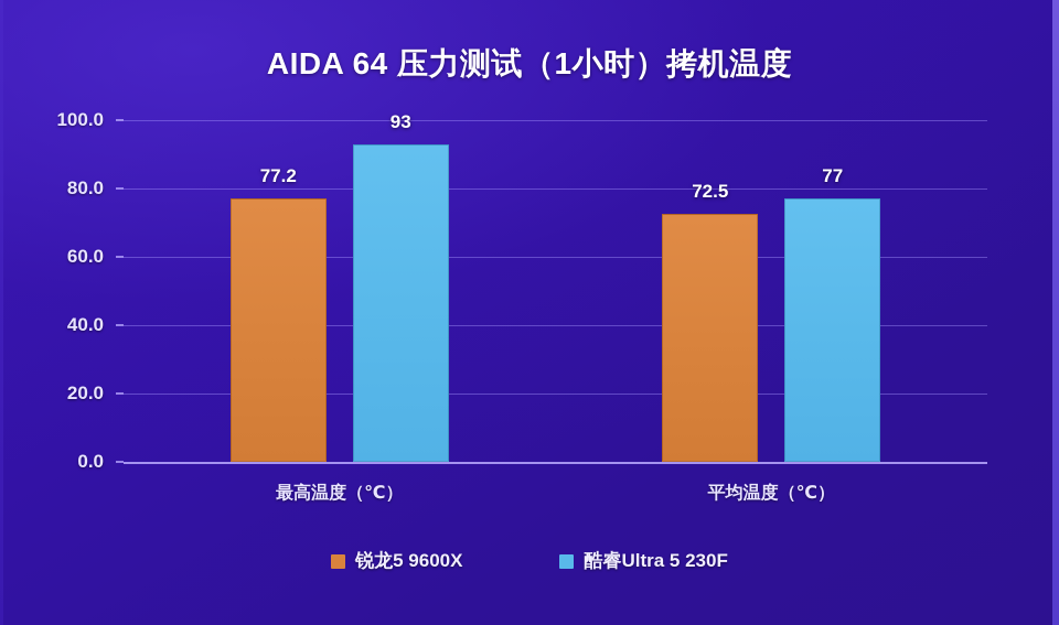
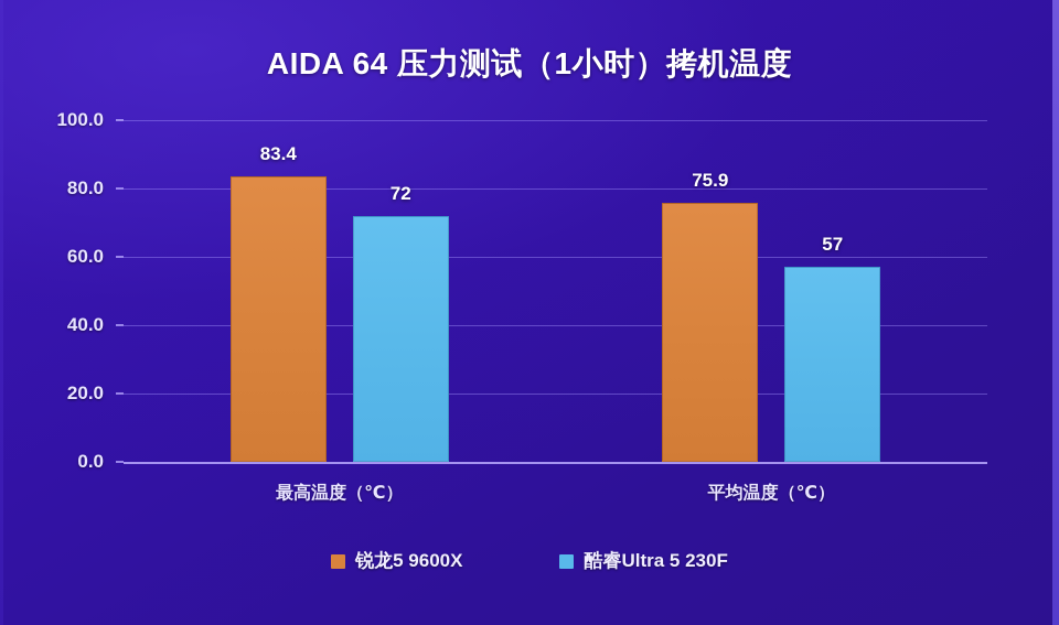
锐龙5 9600X/最高温度（℃）: 77.2 -> 83.4
酷睿Ultra 5 230F/最高温度（℃）: 93 -> 72
锐龙5 9600X/平均温度（℃）: 72.5 -> 75.9
酷睿Ultra 5 230F/平均温度（℃）: 77 -> 57
